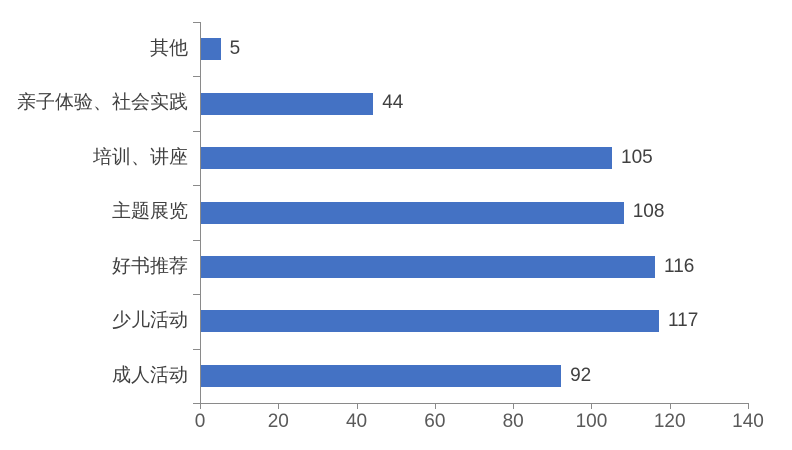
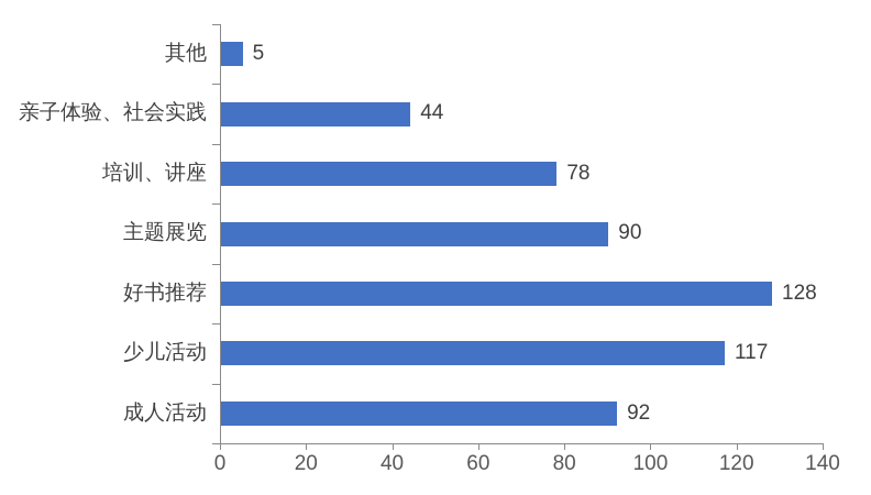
培训、讲座: 105 -> 78
主题展览: 108 -> 90
好书推荐: 116 -> 128
